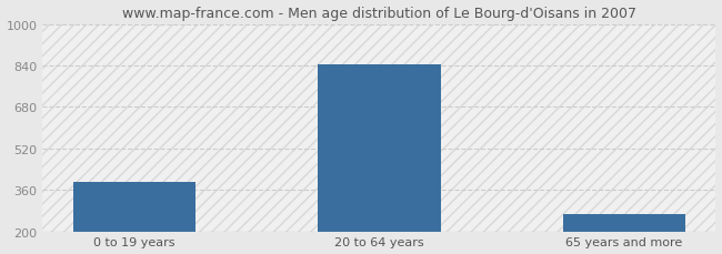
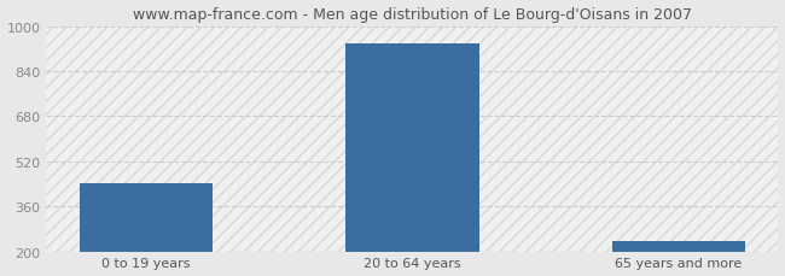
0 to 19 years: 390 -> 440
20 to 64 years: 845 -> 940
65 years and more: 265 -> 235
